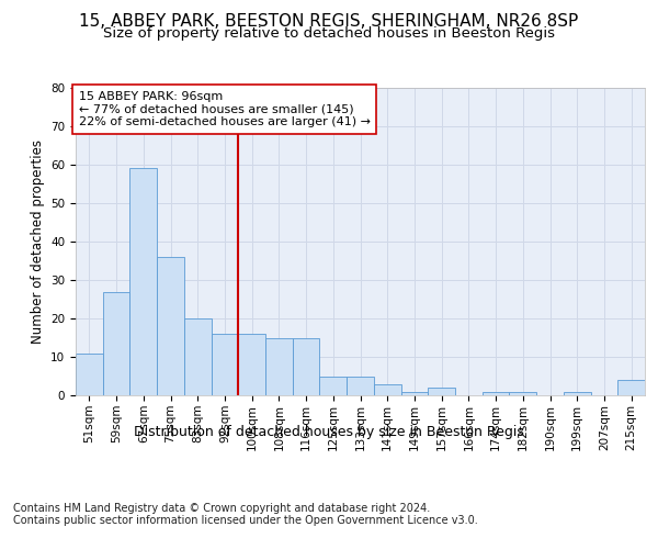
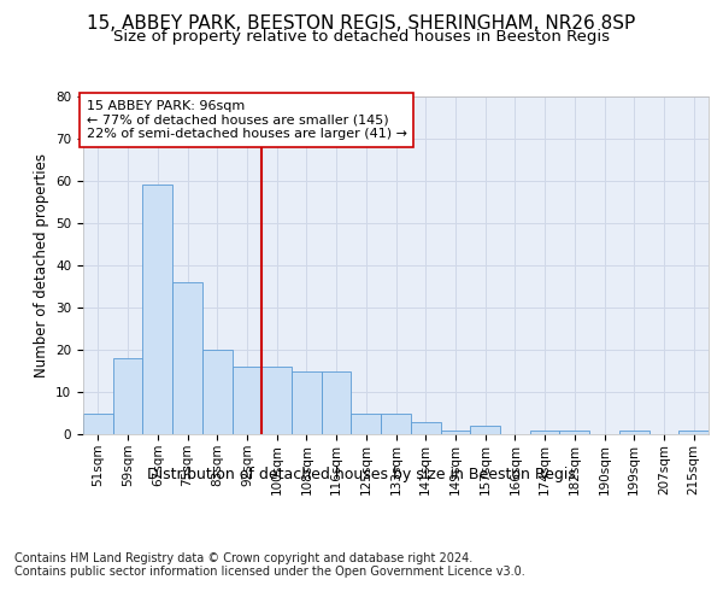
51sqm: 11 -> 5
59sqm: 27 -> 18
215sqm: 4 -> 1
